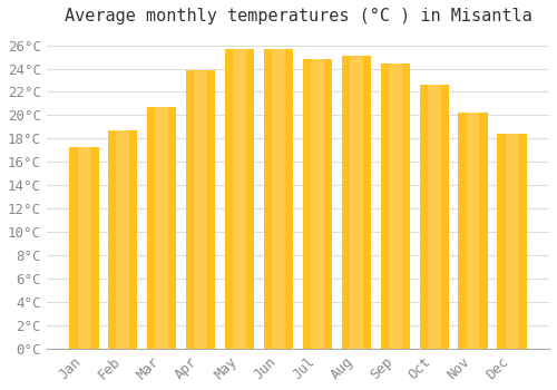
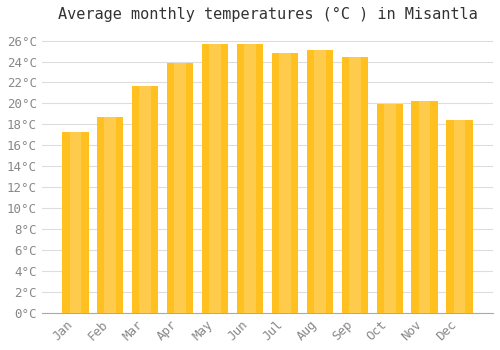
Mar: 20.7°C -> 21.7°C
Oct: 22.6°C -> 19.9°C
